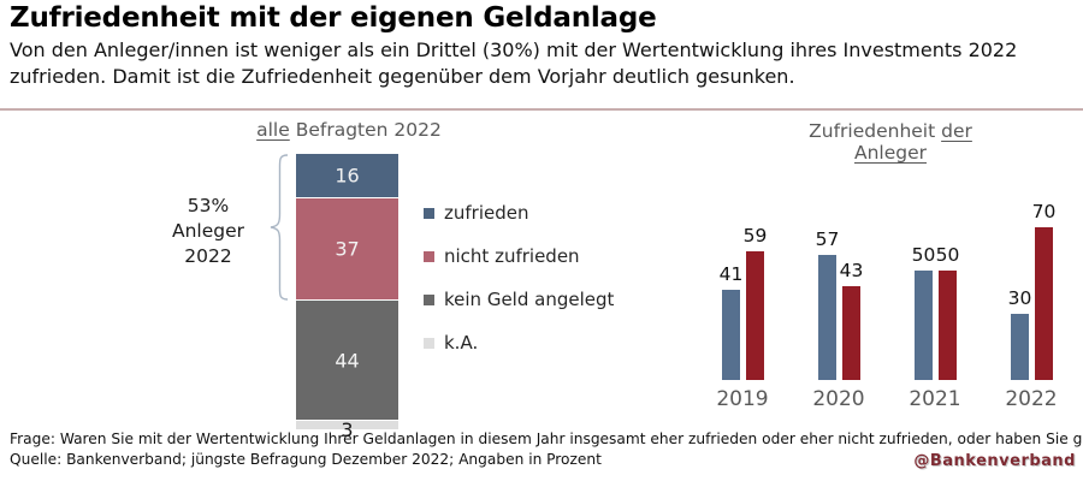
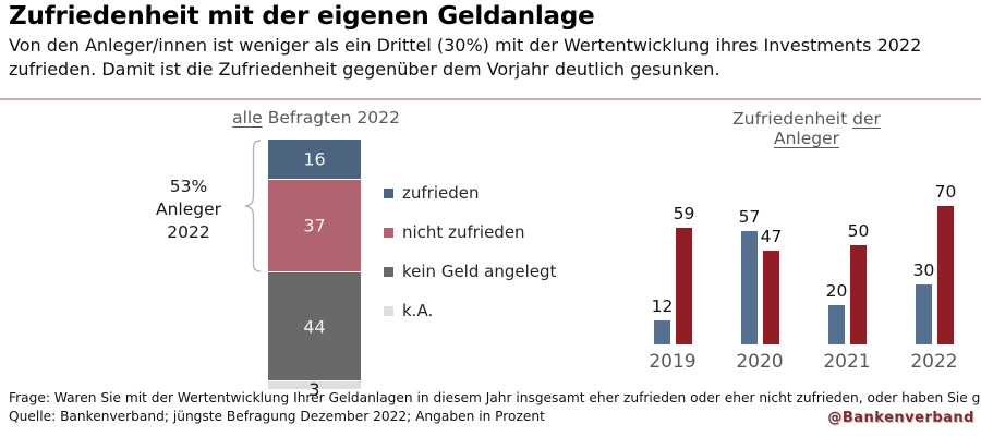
Zufriedenheit der Anleger/zufrieden/2019: 41 -> 12
Zufriedenheit der Anleger/nicht zufrieden/2020: 43 -> 47
Zufriedenheit der Anleger/zufrieden/2021: 50 -> 20
